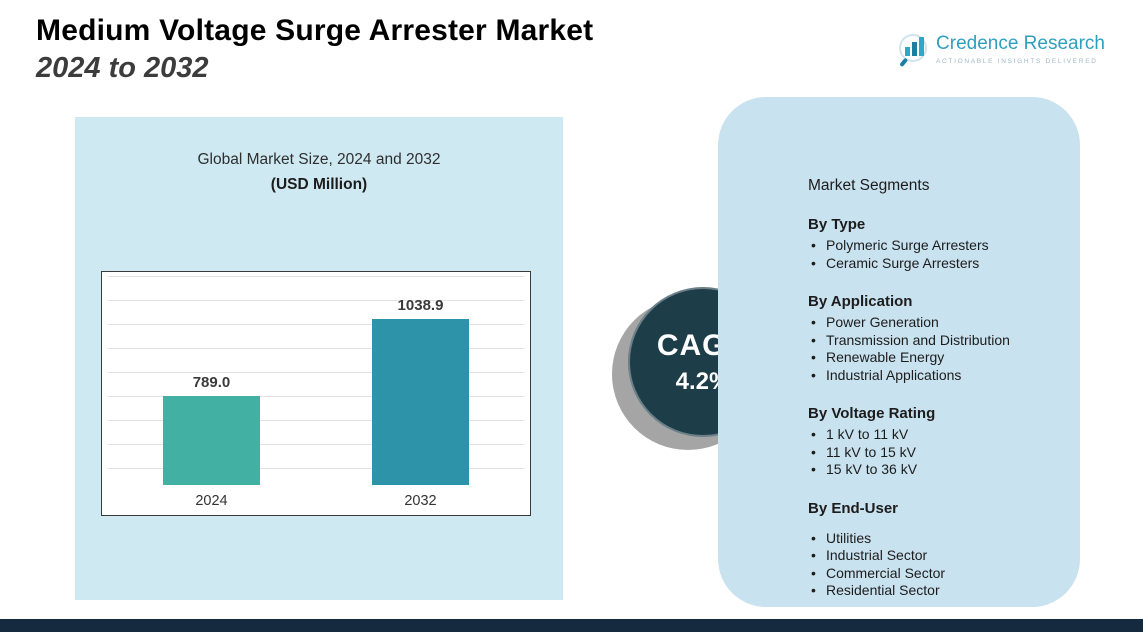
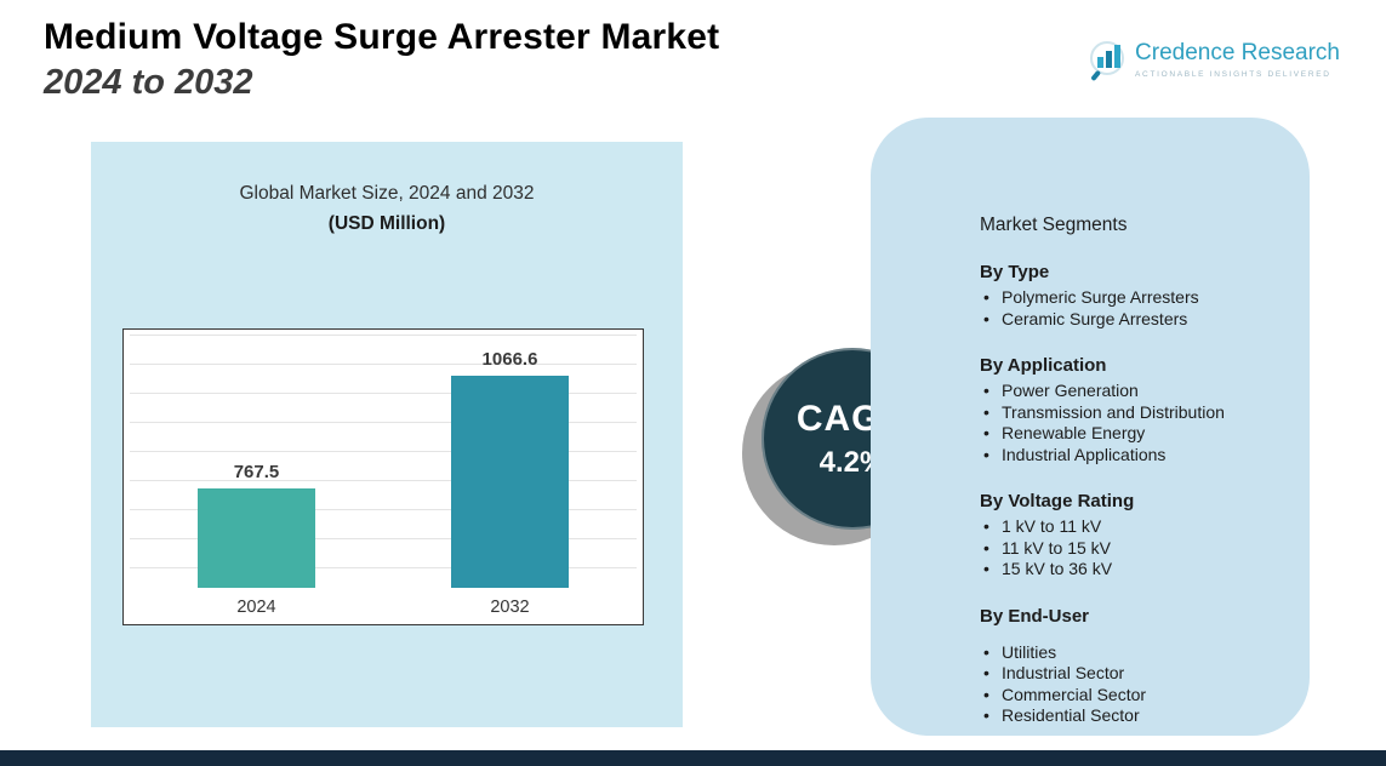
2024: 789.0 -> 767.5
2032: 1038.9 -> 1066.6
